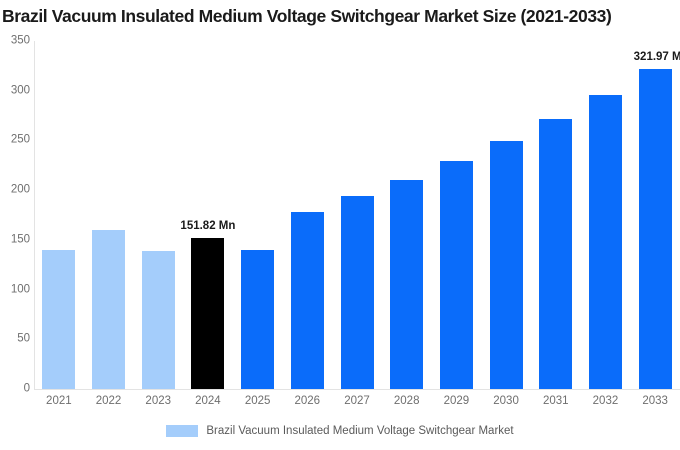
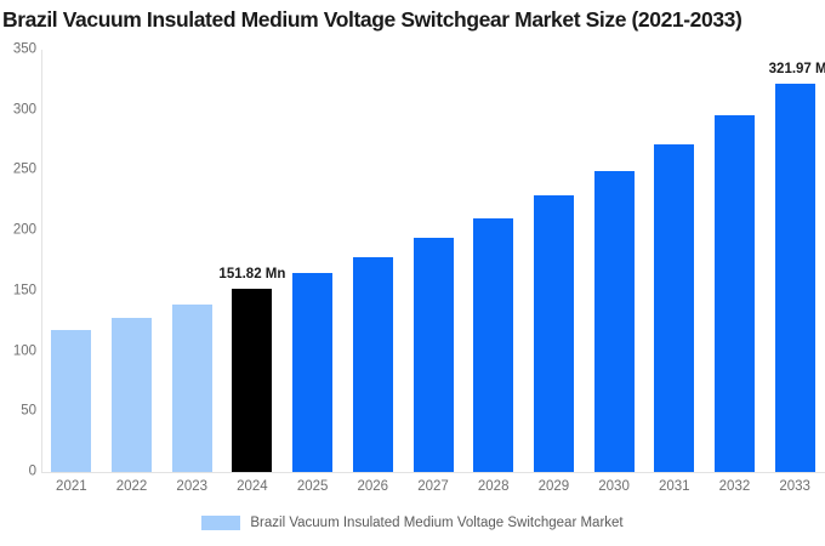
2021: 140 -> 120
2022: 160 -> 130
2025: 140 -> 160
